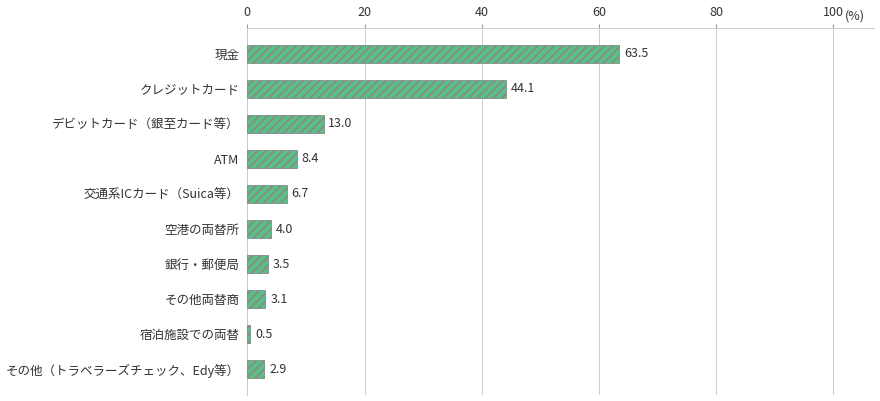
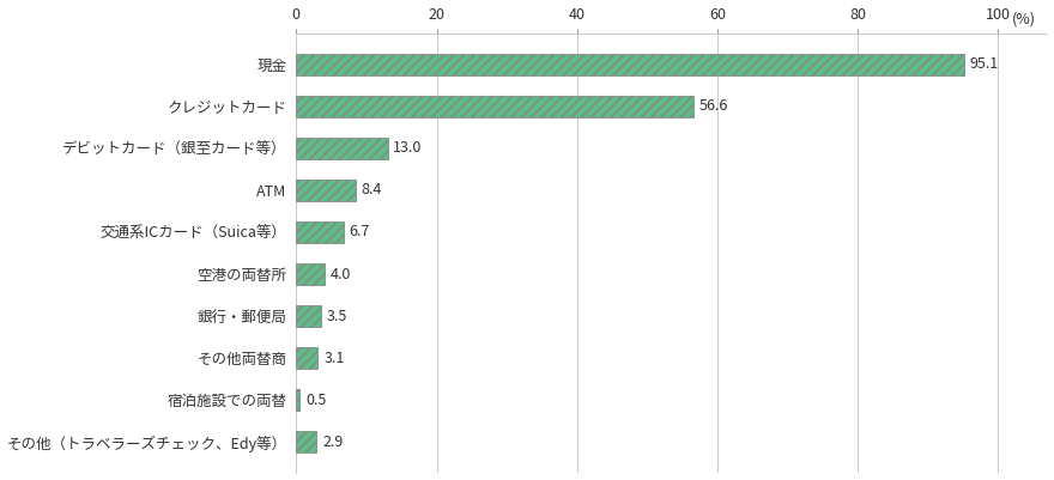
現金: 63.5 -> 95.1
クレジットカード: 44.1 -> 56.6
